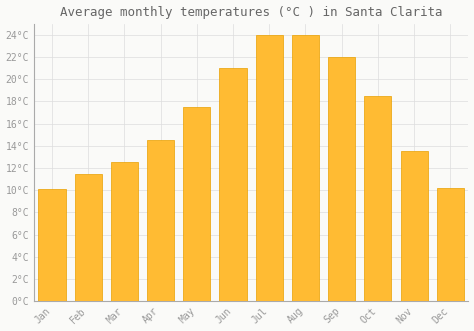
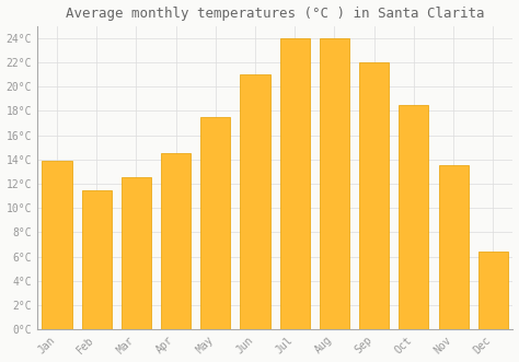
Jan: 10.1°C -> 13.9°C
Dec: 10.2°C -> 6.4°C
